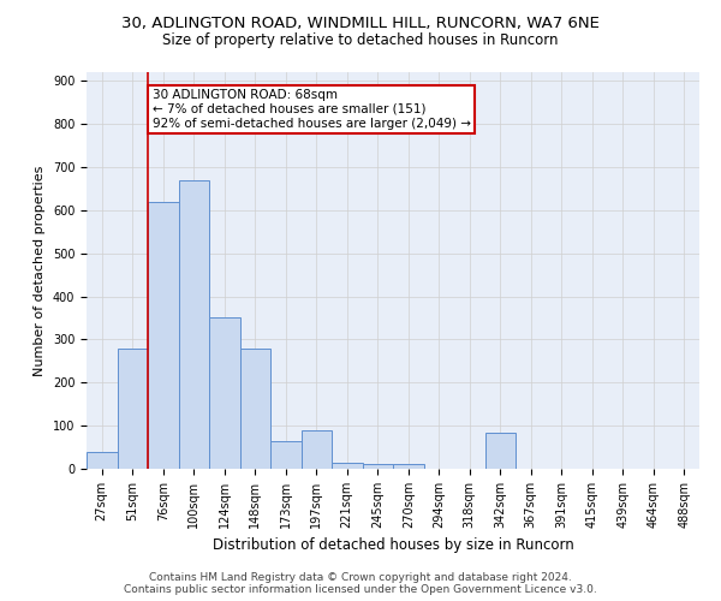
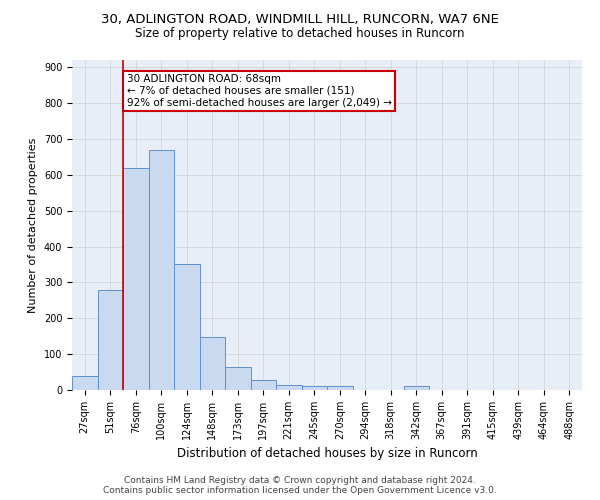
148sqm: 280 -> 148
197sqm: 90 -> 28
342sqm: 85 -> 10
